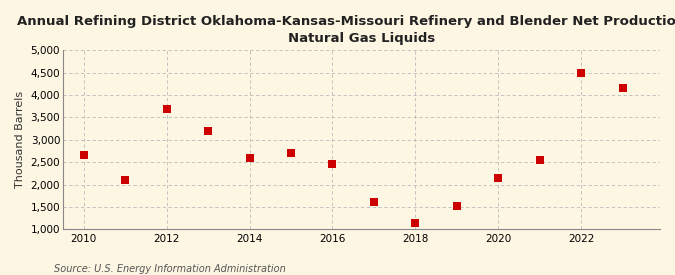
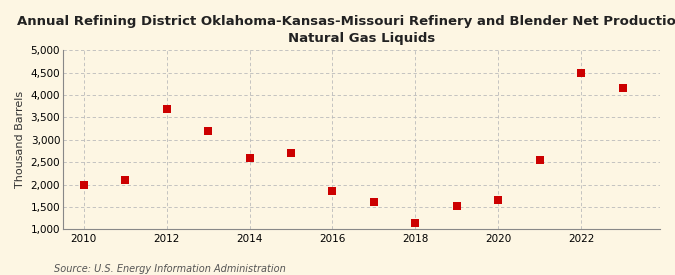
2010: 2,650 -> 2,000
2016: 2,450 -> 1,850
2020: 2,150 -> 1,650
